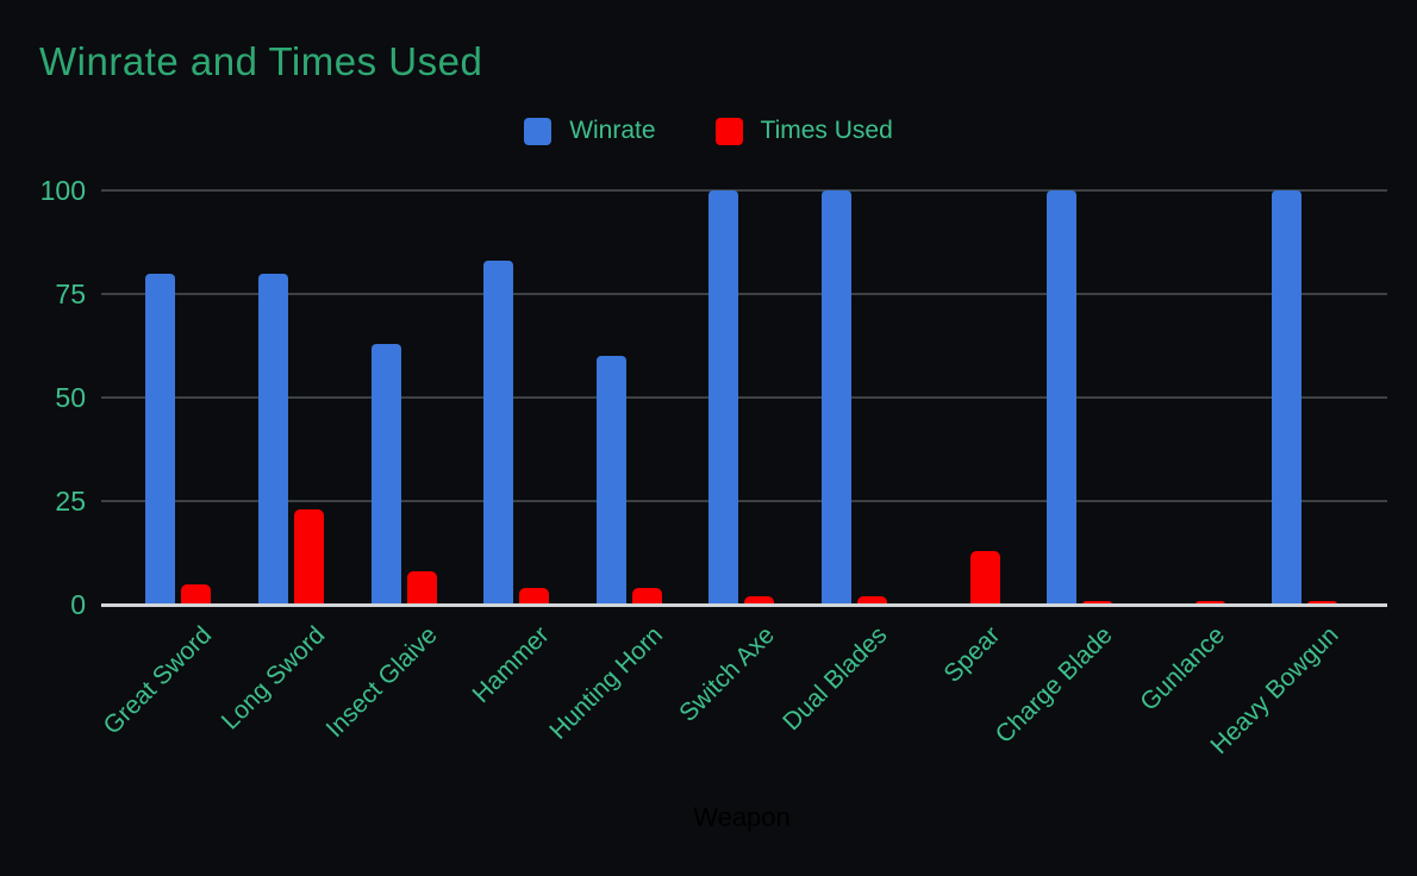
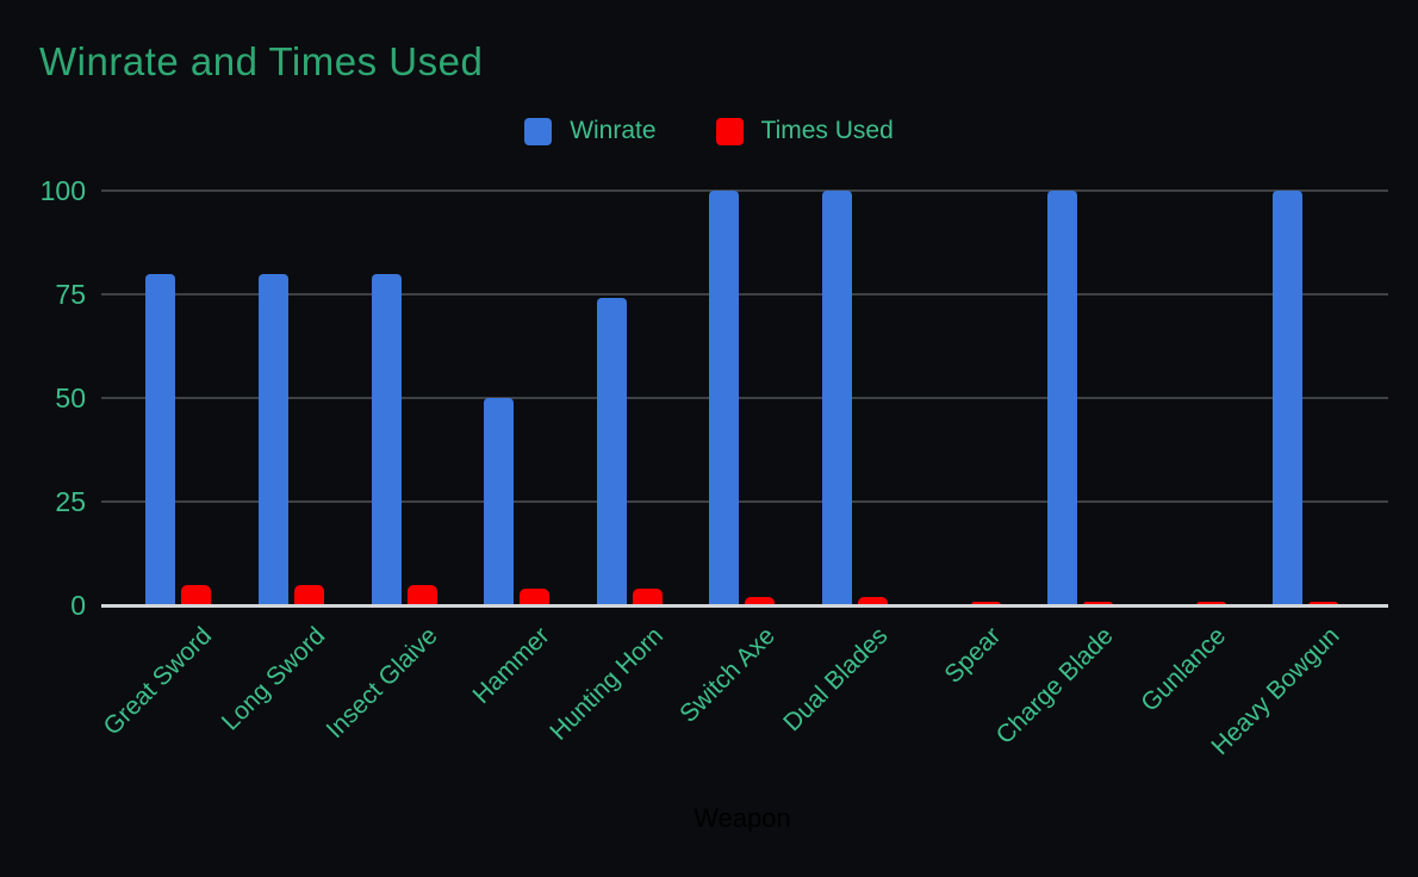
Times Used/Long Sword: 23 -> 5
Winrate/Insect Glaive: 63 -> 80
Times Used/Insect Glaive: 8 -> 5
Winrate/Hammer: 83 -> 50
Winrate/Hunting Horn: 60 -> 74
Times Used/Spear: 13 -> 1
